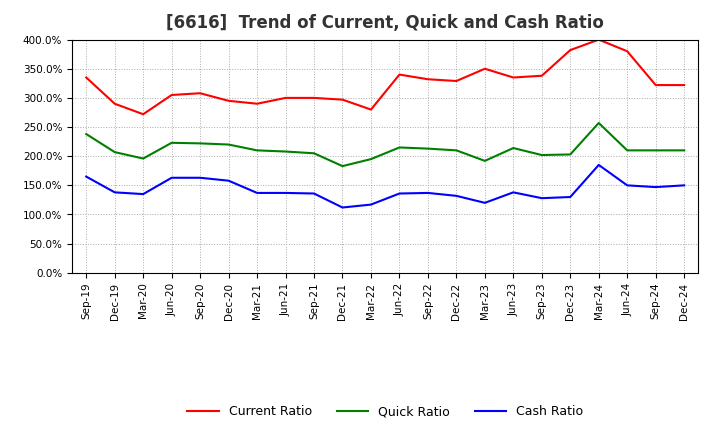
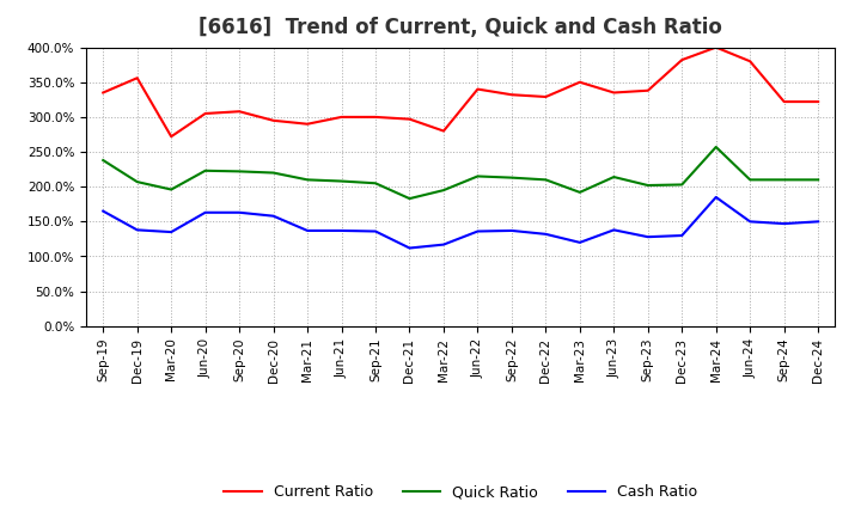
Current Ratio/Dec-19: 290% -> 356%
